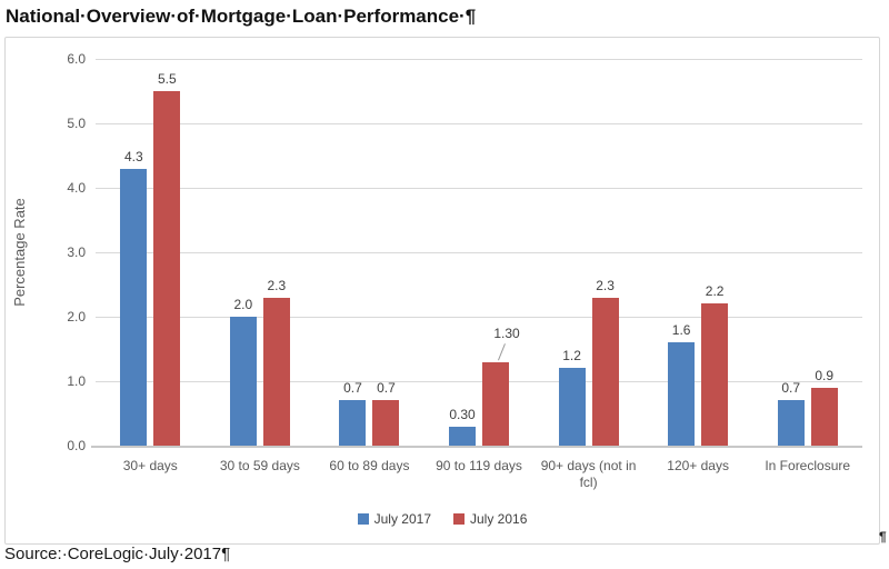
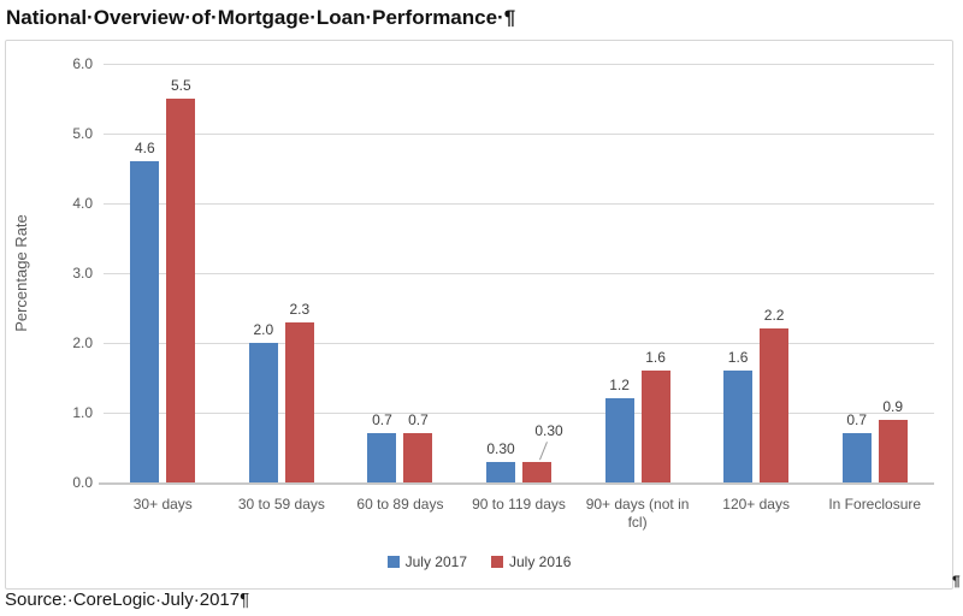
July 2017/30+ days: 4.3 -> 4.6
July 2016/90 to 119 days: 1.30 -> 0.30
July 2016/90+ days (not in fcl): 2.3 -> 1.6
